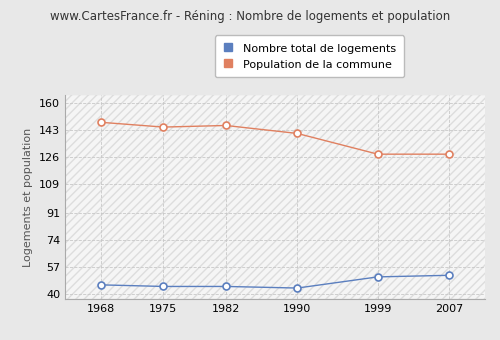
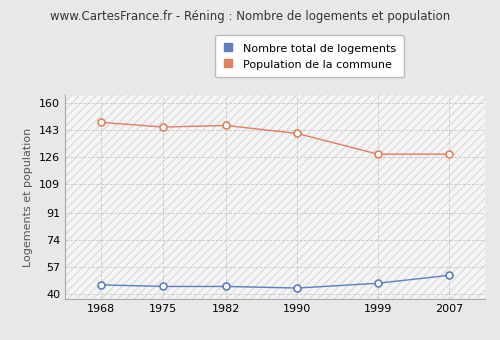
Nombre total de logements/1999: 51 -> 47
